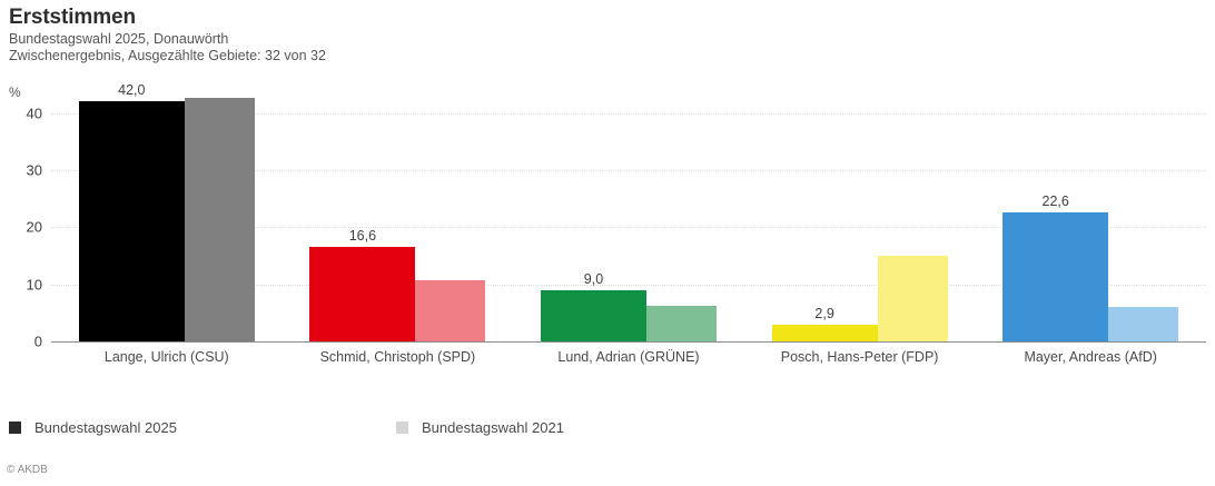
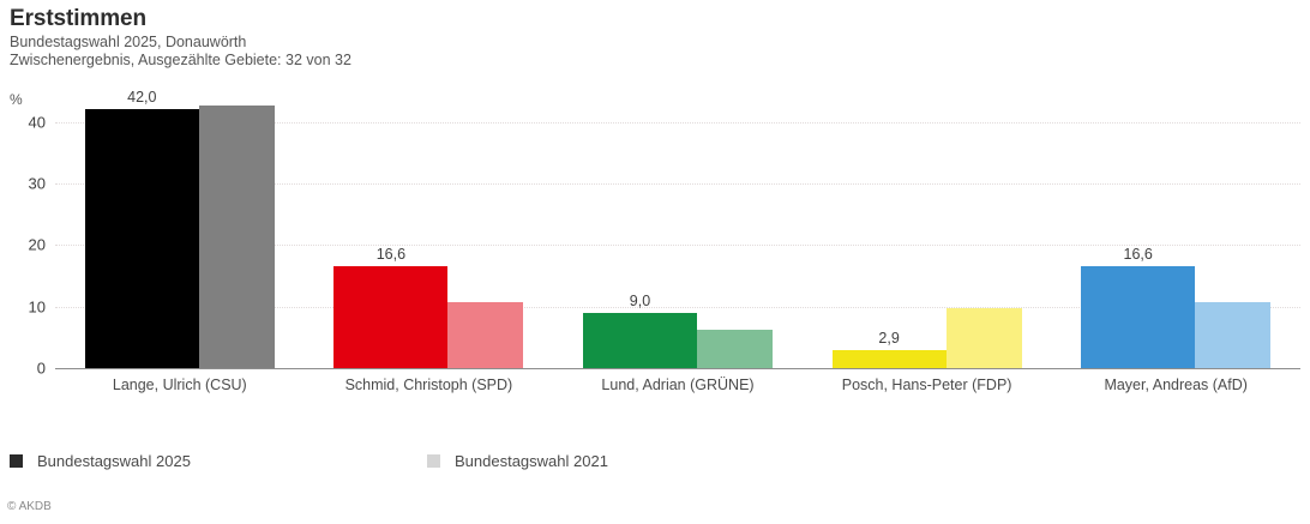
Bundestagswahl 2021/Posch, Hans-Peter (FDP): 15 -> 10
Bundestagswahl 2025/Mayer, Andreas (AfD): 22,6 -> 16,6
Bundestagswahl 2021/Mayer, Andreas (AfD): 6 -> 11
